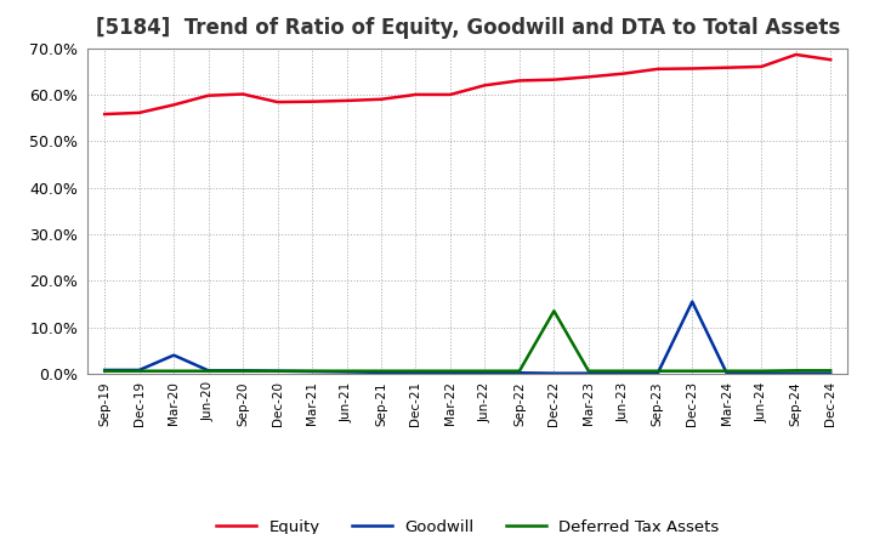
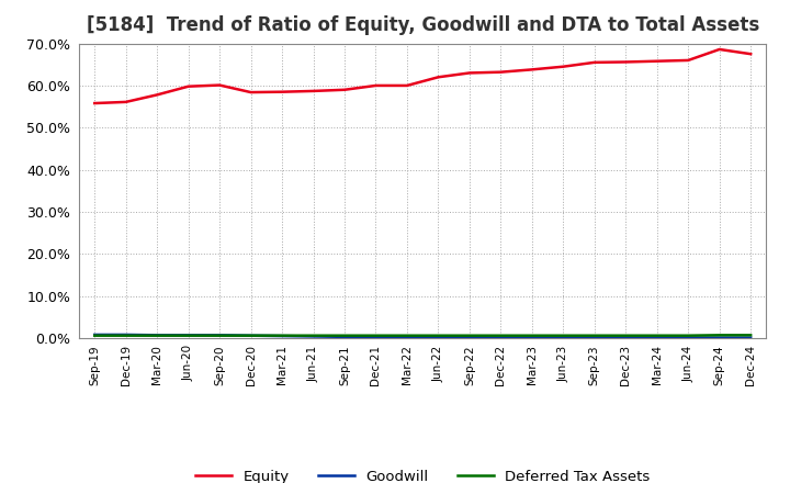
Goodwill/Mar-20: 4.0% -> 0.7%
Deferred Tax Assets/Dec-22: 13.5% -> 0.6%
Goodwill/Dec-23: 15.5% -> 0.1%
